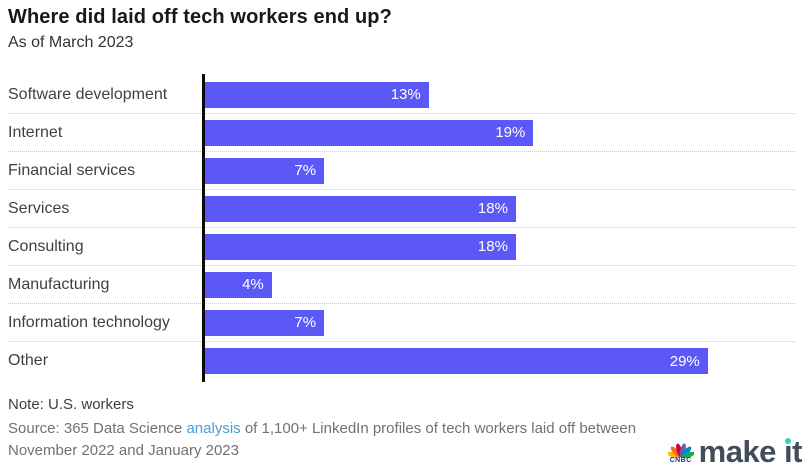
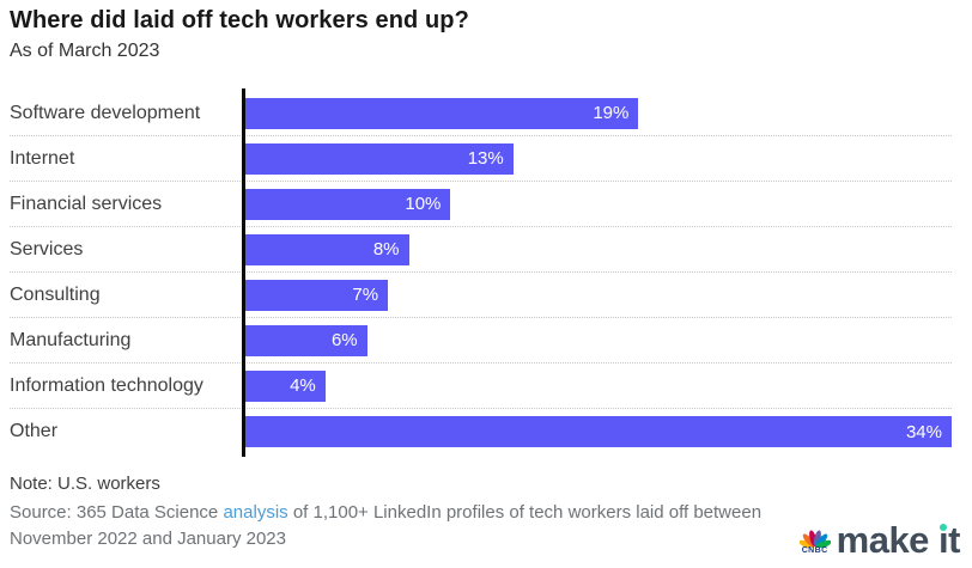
Software development: 13% -> 19%
Internet: 19% -> 13%
Financial services: 7% -> 10%
Services: 18% -> 8%
Consulting: 18% -> 7%
Manufacturing: 4% -> 6%
Information technology: 7% -> 4%
Other: 29% -> 34%
